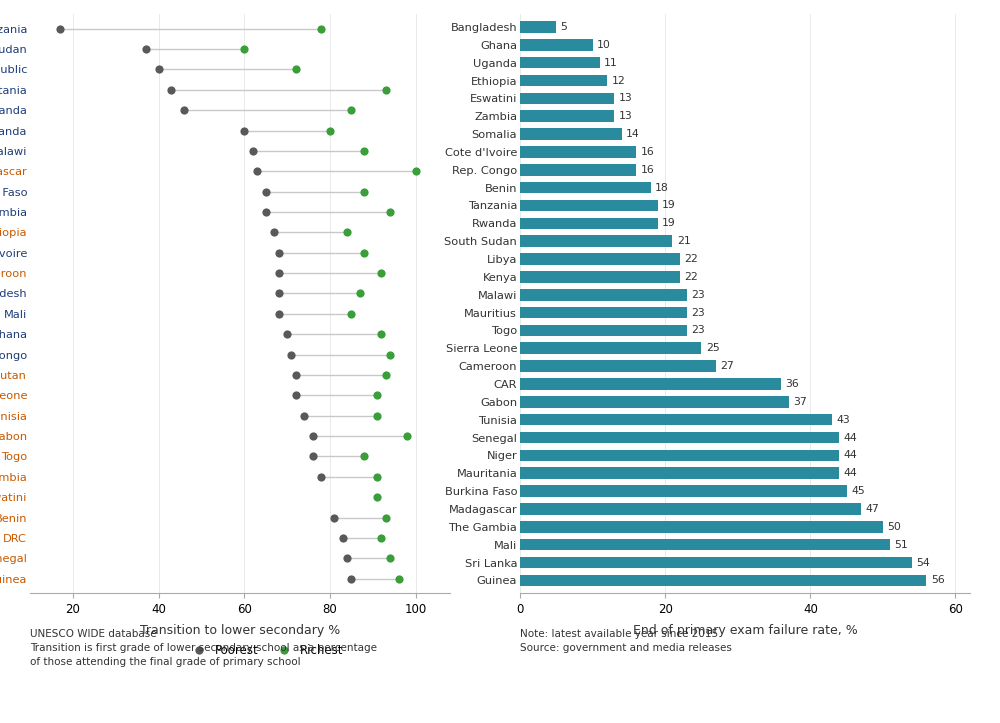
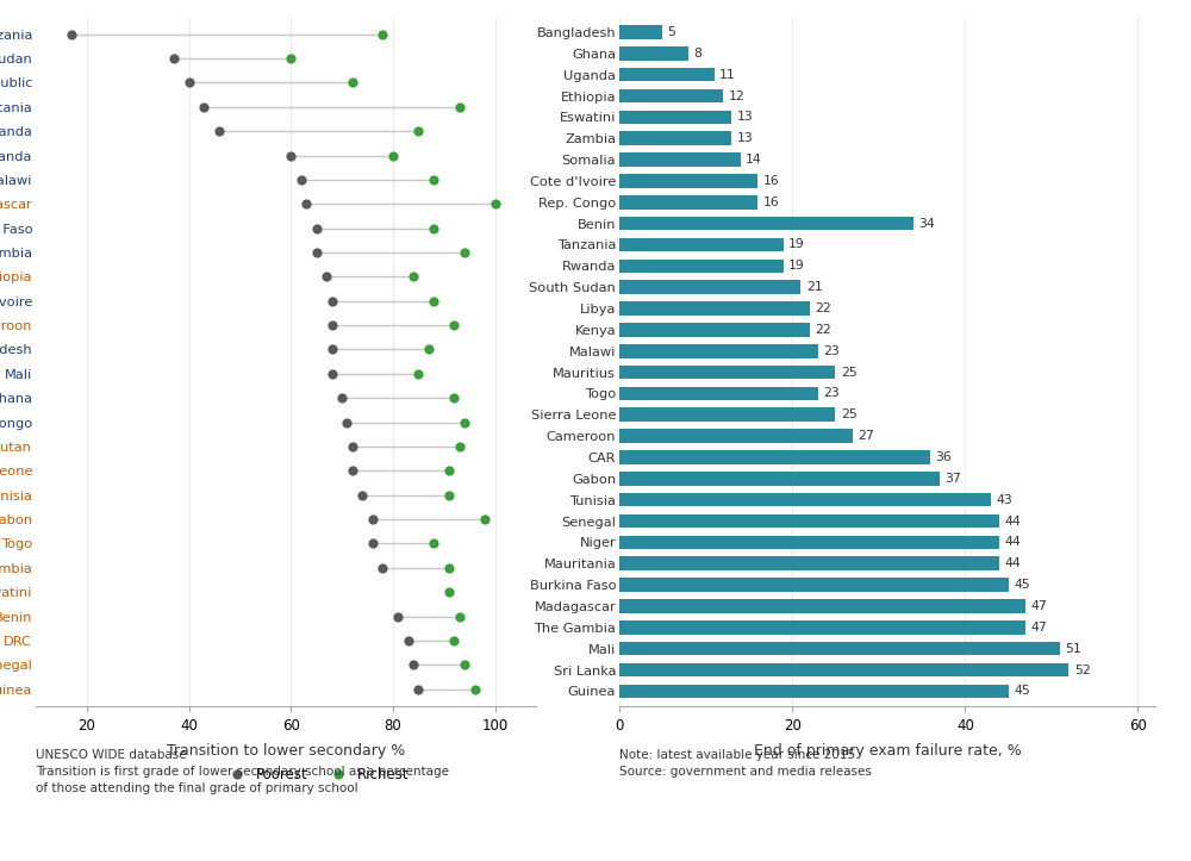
Ghana: 10 -> 8
Benin: 18 -> 34
Mauritius: 23 -> 25
The Gambia: 50 -> 47
Sri Lanka: 54 -> 52
Guinea: 56 -> 45
